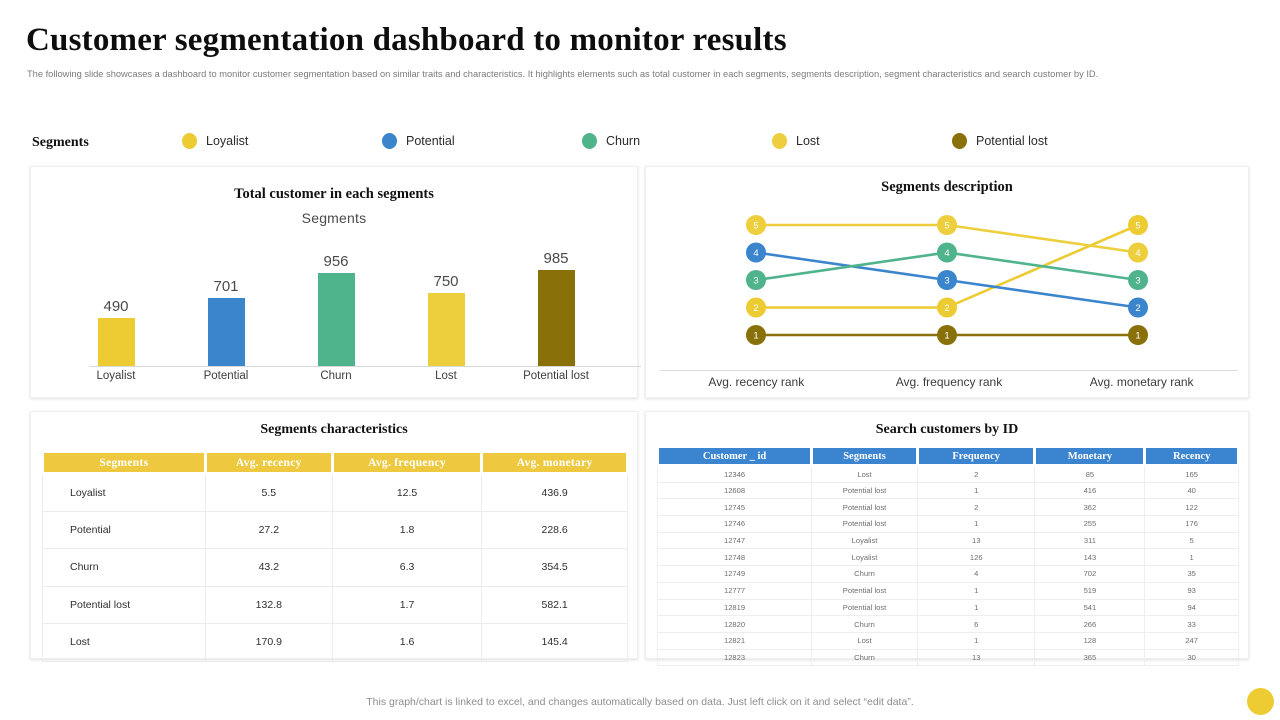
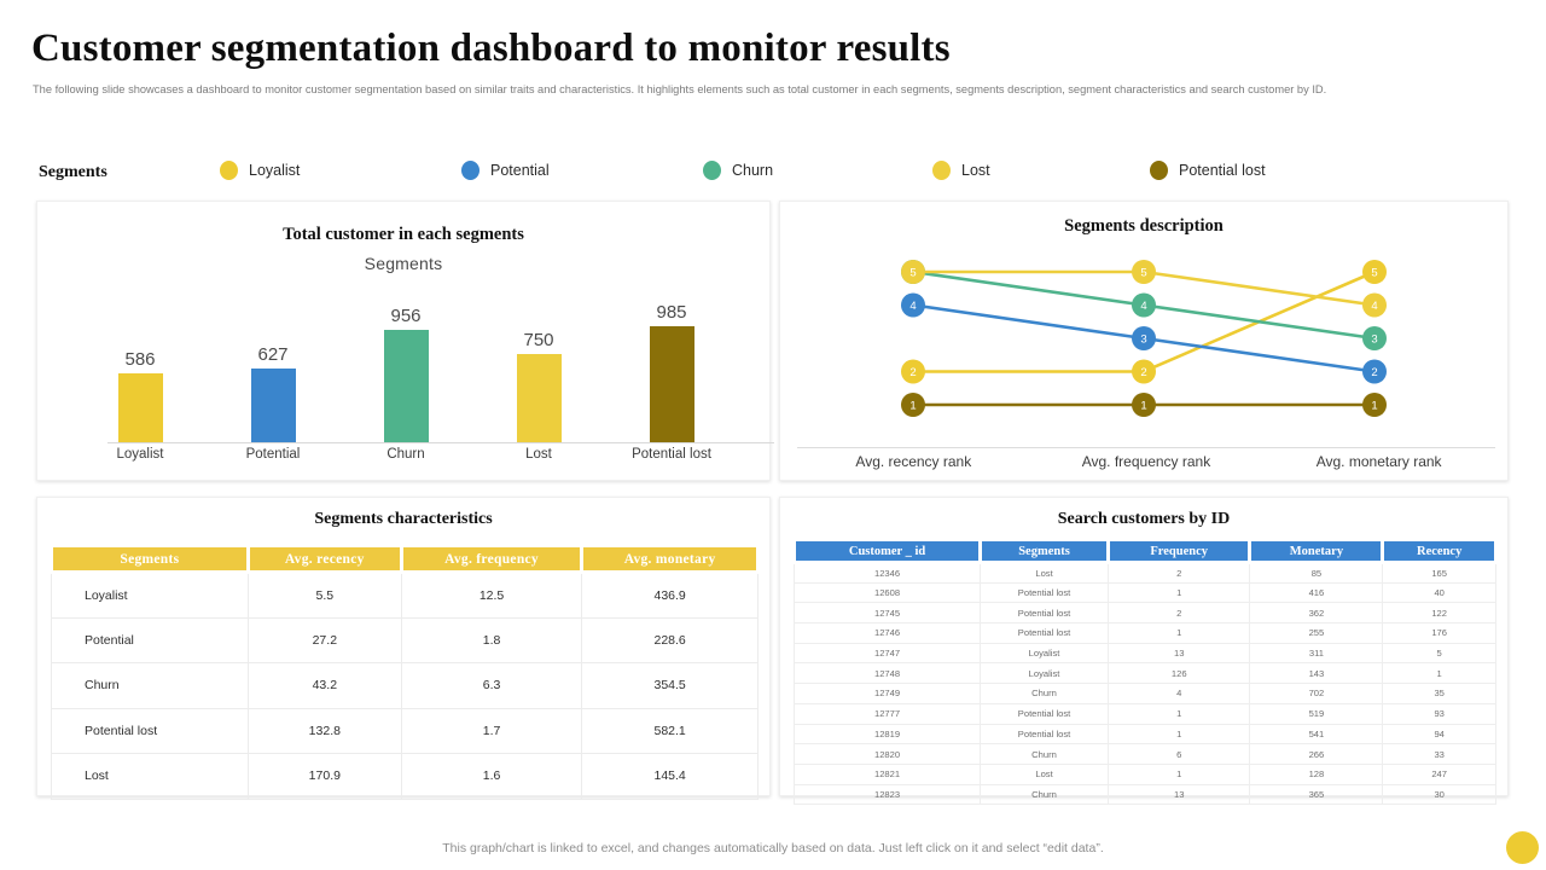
Total customer in each segments/Loyalist: 490 -> 586
Total customer in each segments/Potential: 701 -> 627
Segments description/Churn/Avg. recency rank: 3 -> 5
